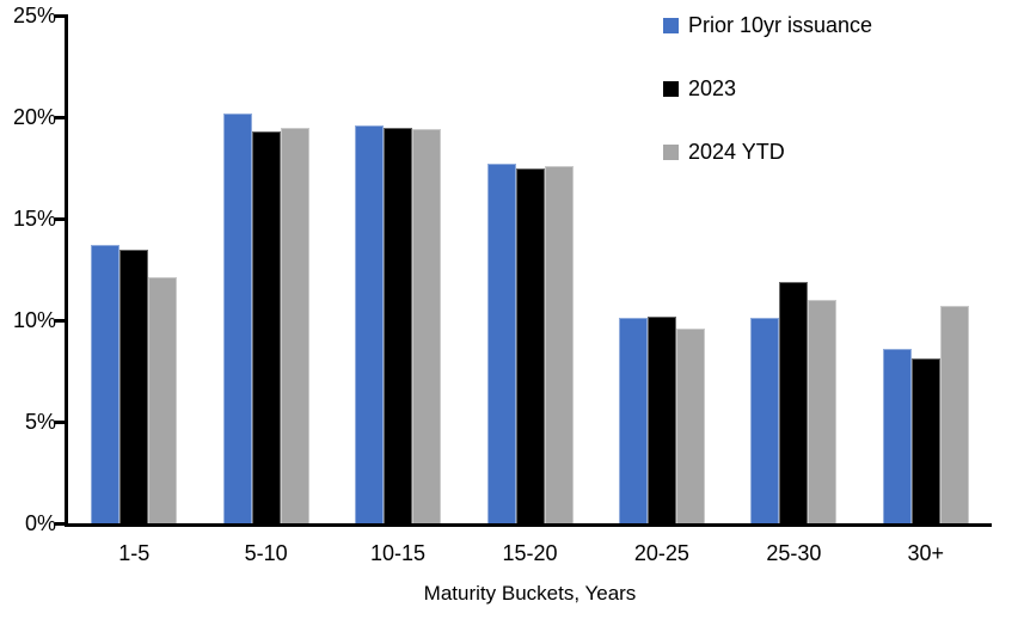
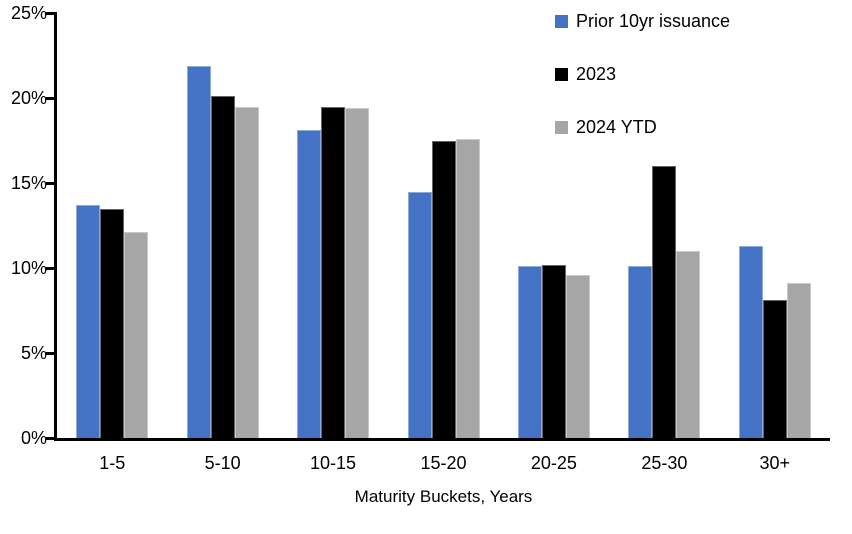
Prior 10yr issuance/5-10: 20.2% -> 21.9%
2023/5-10: 19.3% -> 20.1%
Prior 10yr issuance/10-15: 19.6% -> 18.1%
Prior 10yr issuance/15-20: 17.7% -> 14.5%
2023/25-30: 11.9% -> 16.0%
Prior 10yr issuance/30+: 8.6% -> 11.3%
2024 YTD/30+: 10.7% -> 9.1%
